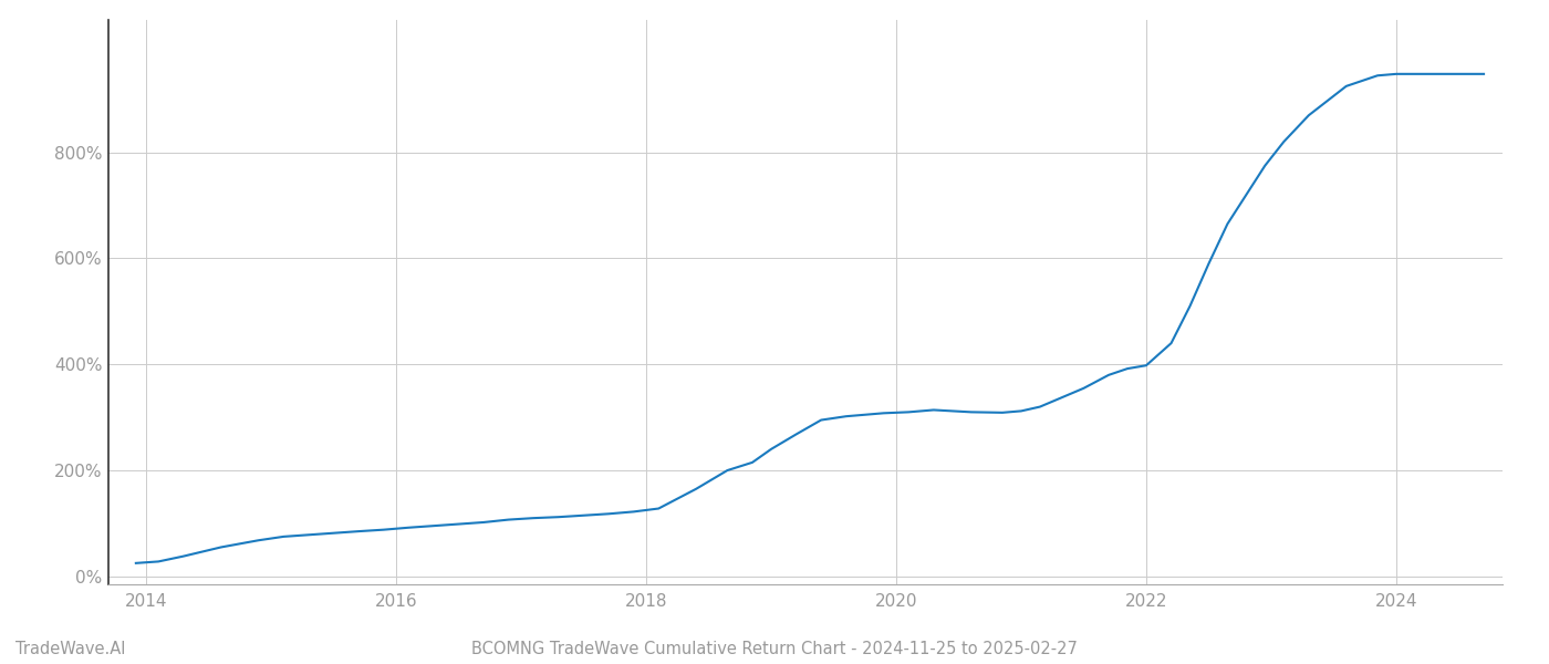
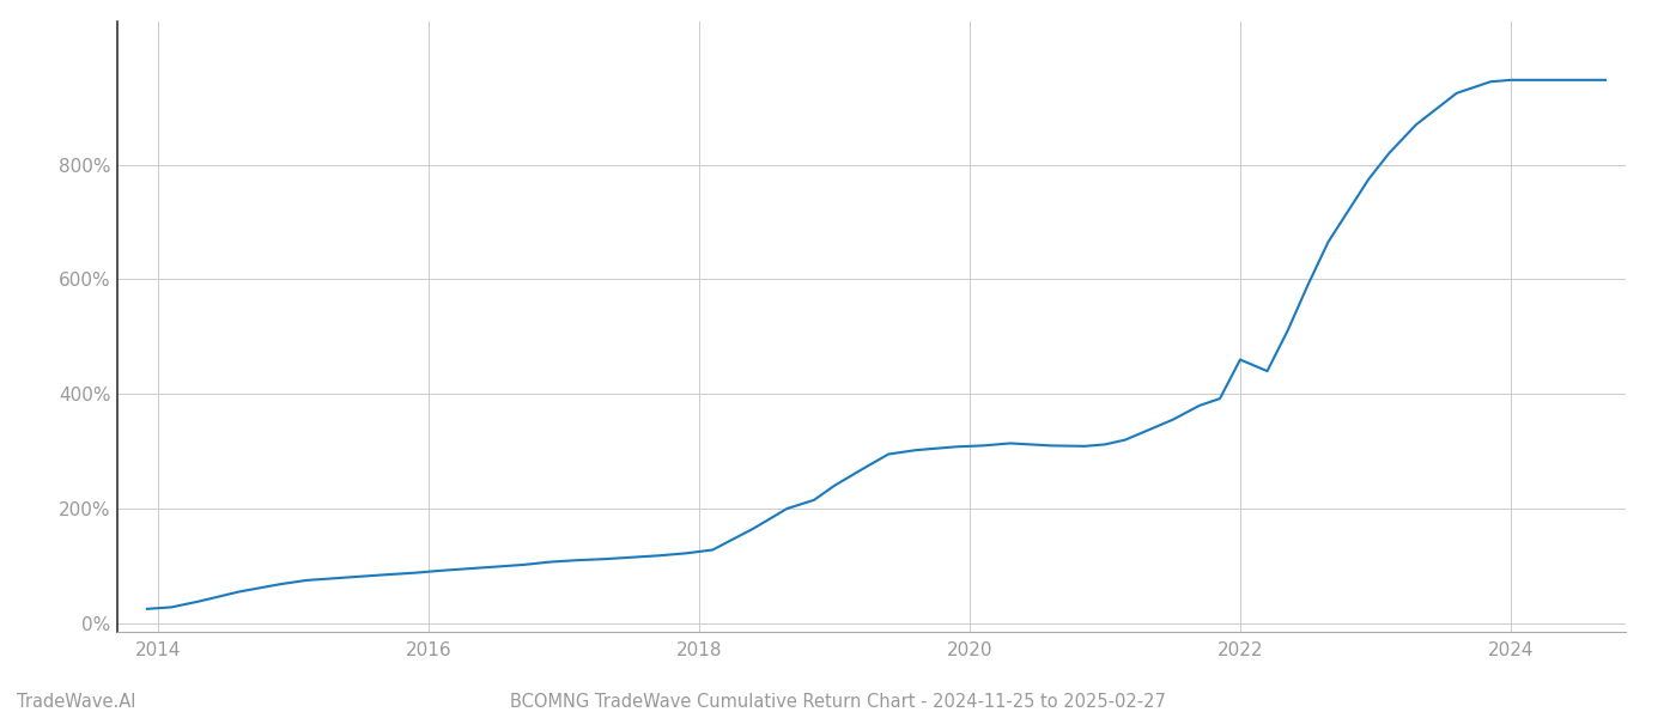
2022: 398% -> 460%
